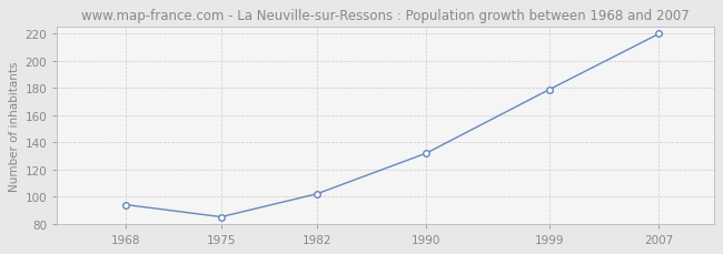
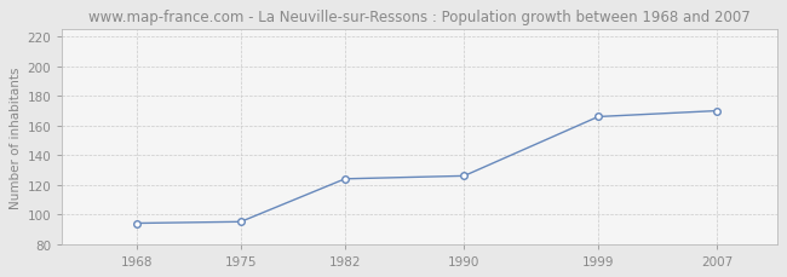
1975: 85 -> 95
1982: 102 -> 124
1990: 132 -> 126
1999: 179 -> 166
2007: 220 -> 170
